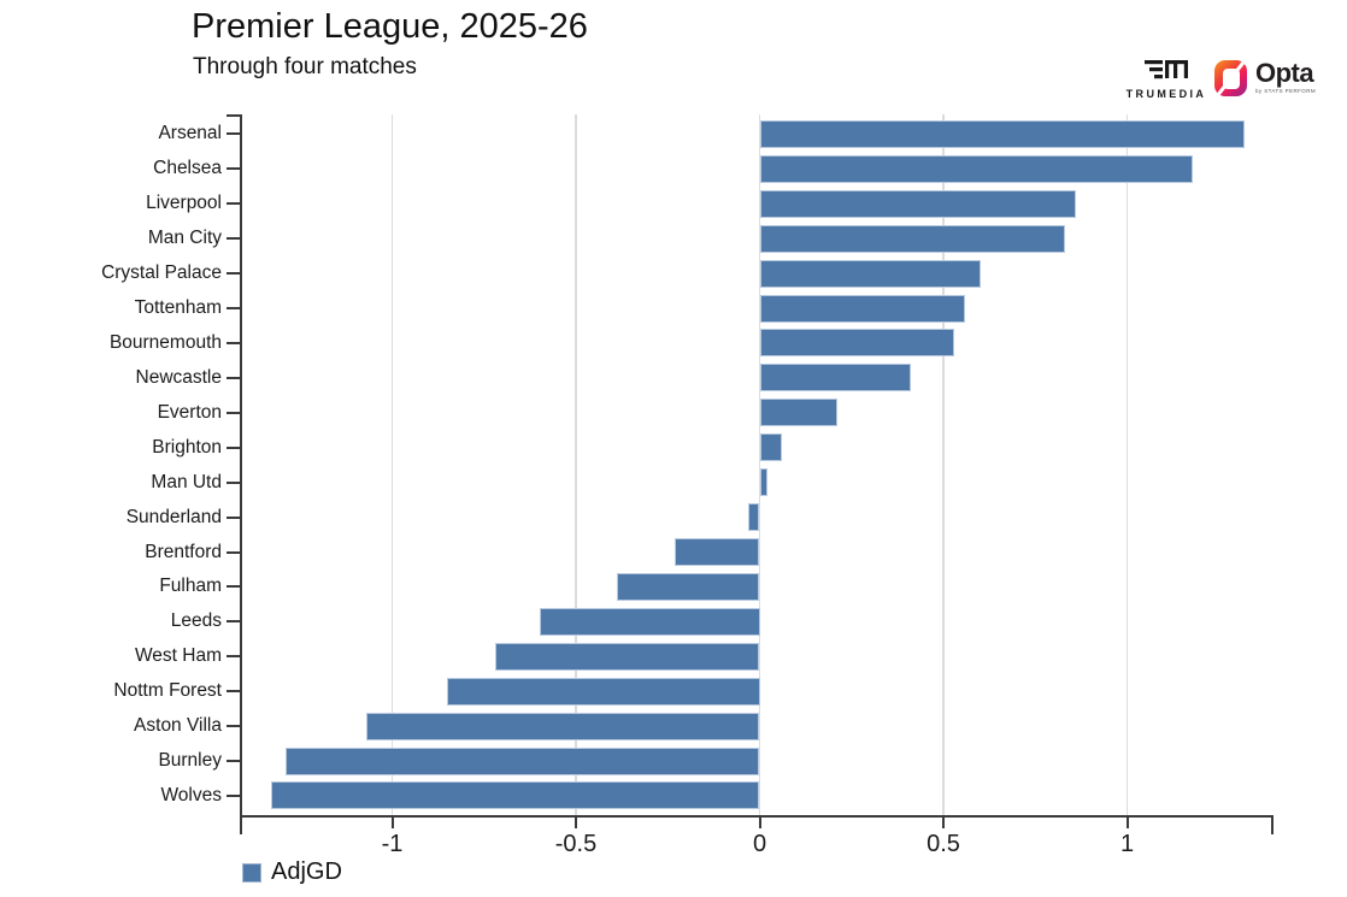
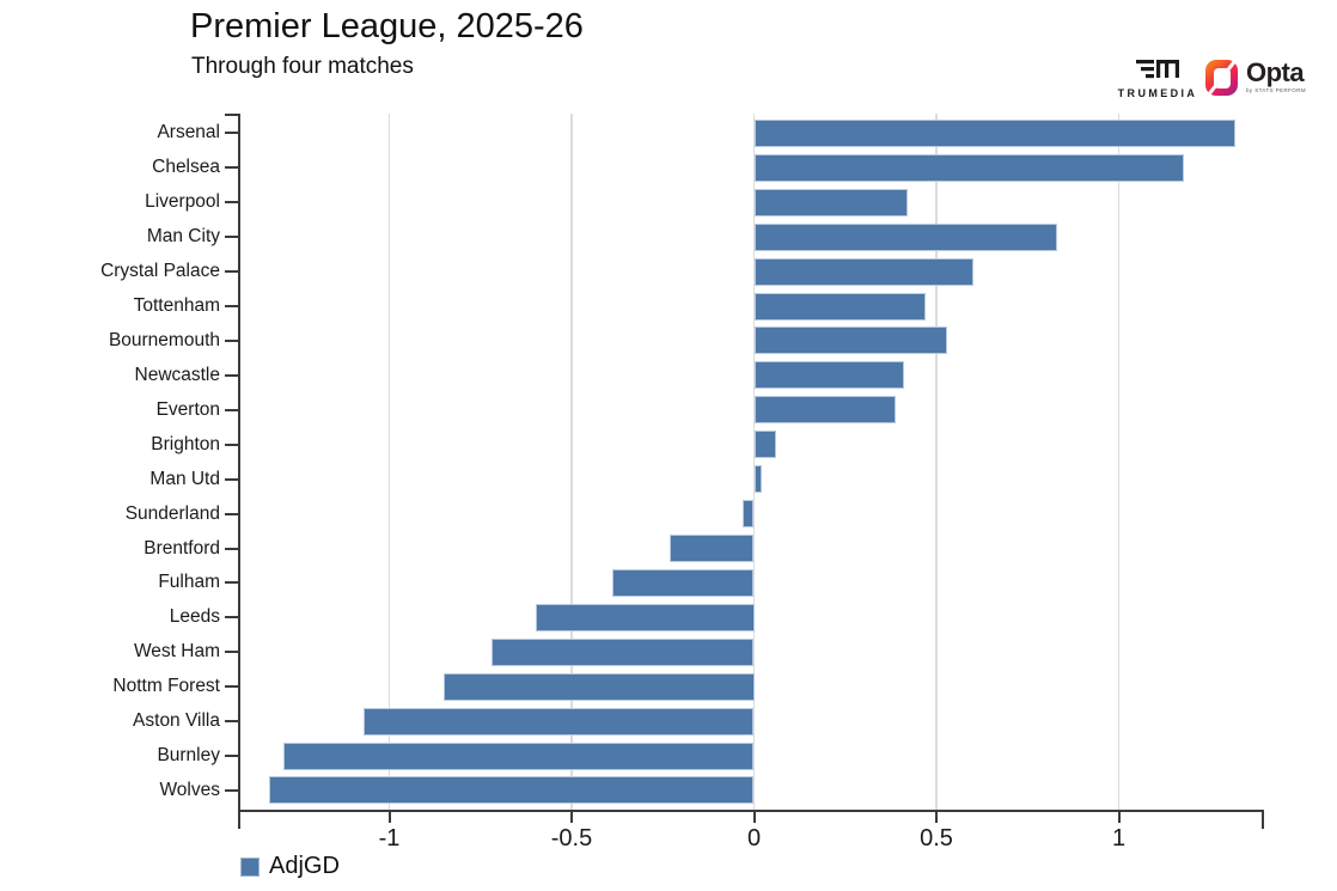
Liverpool: 0.86 -> 0.42
Tottenham: 0.56 -> 0.47
Everton: 0.21 -> 0.39
